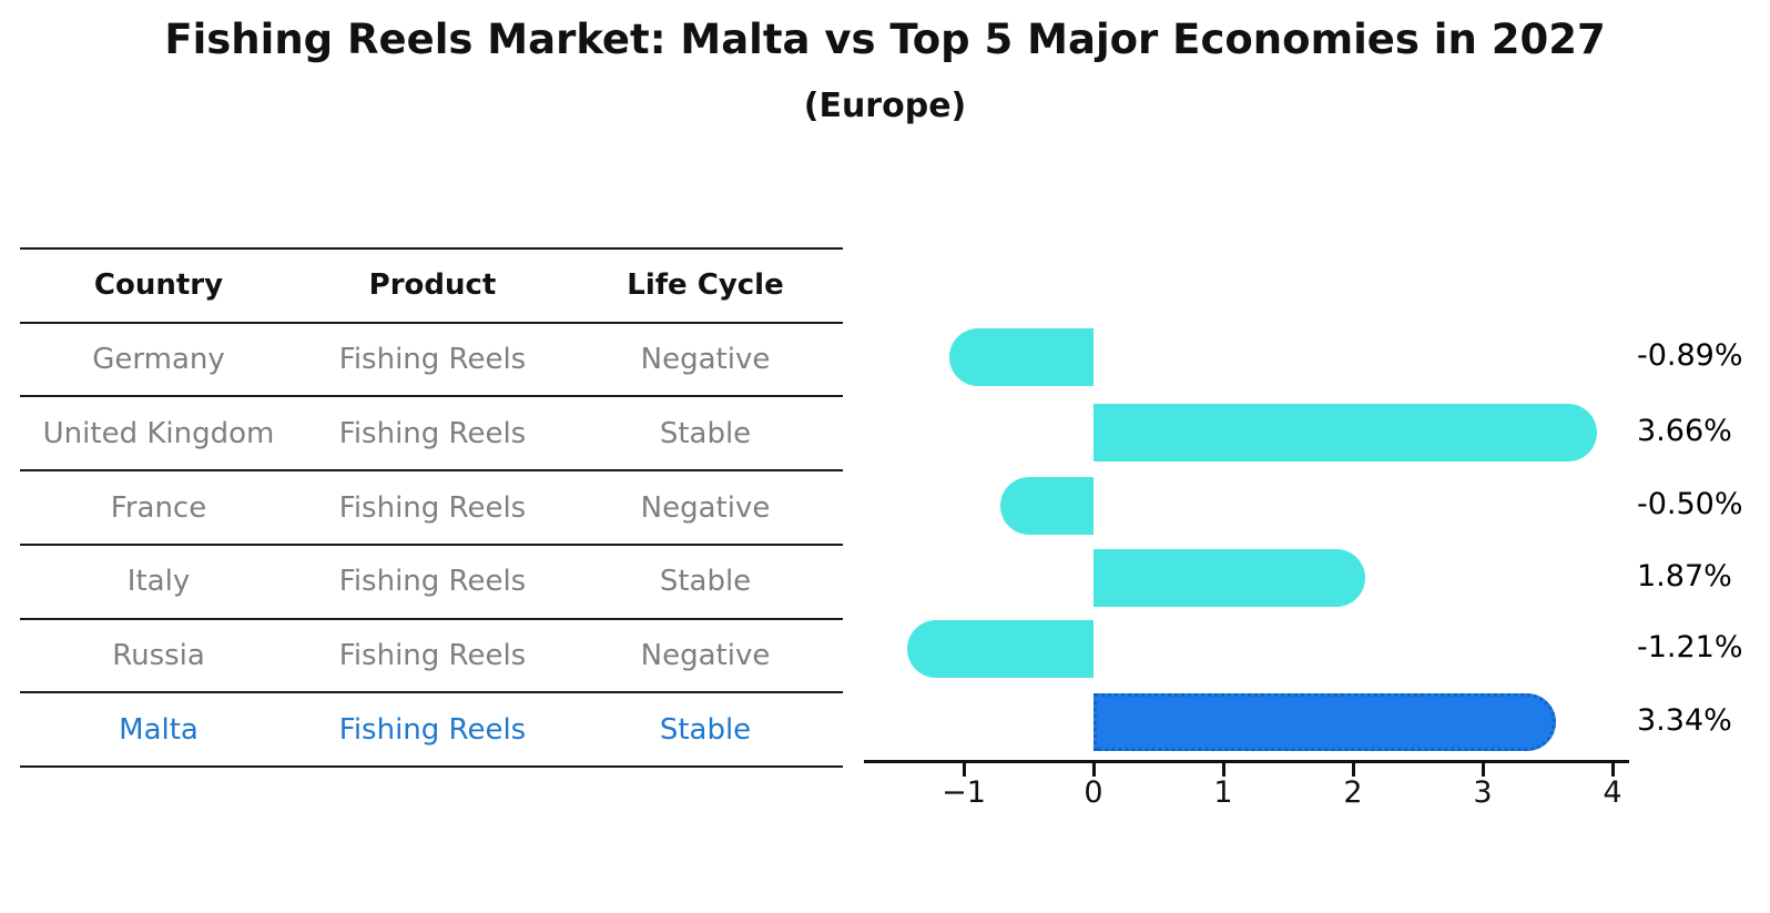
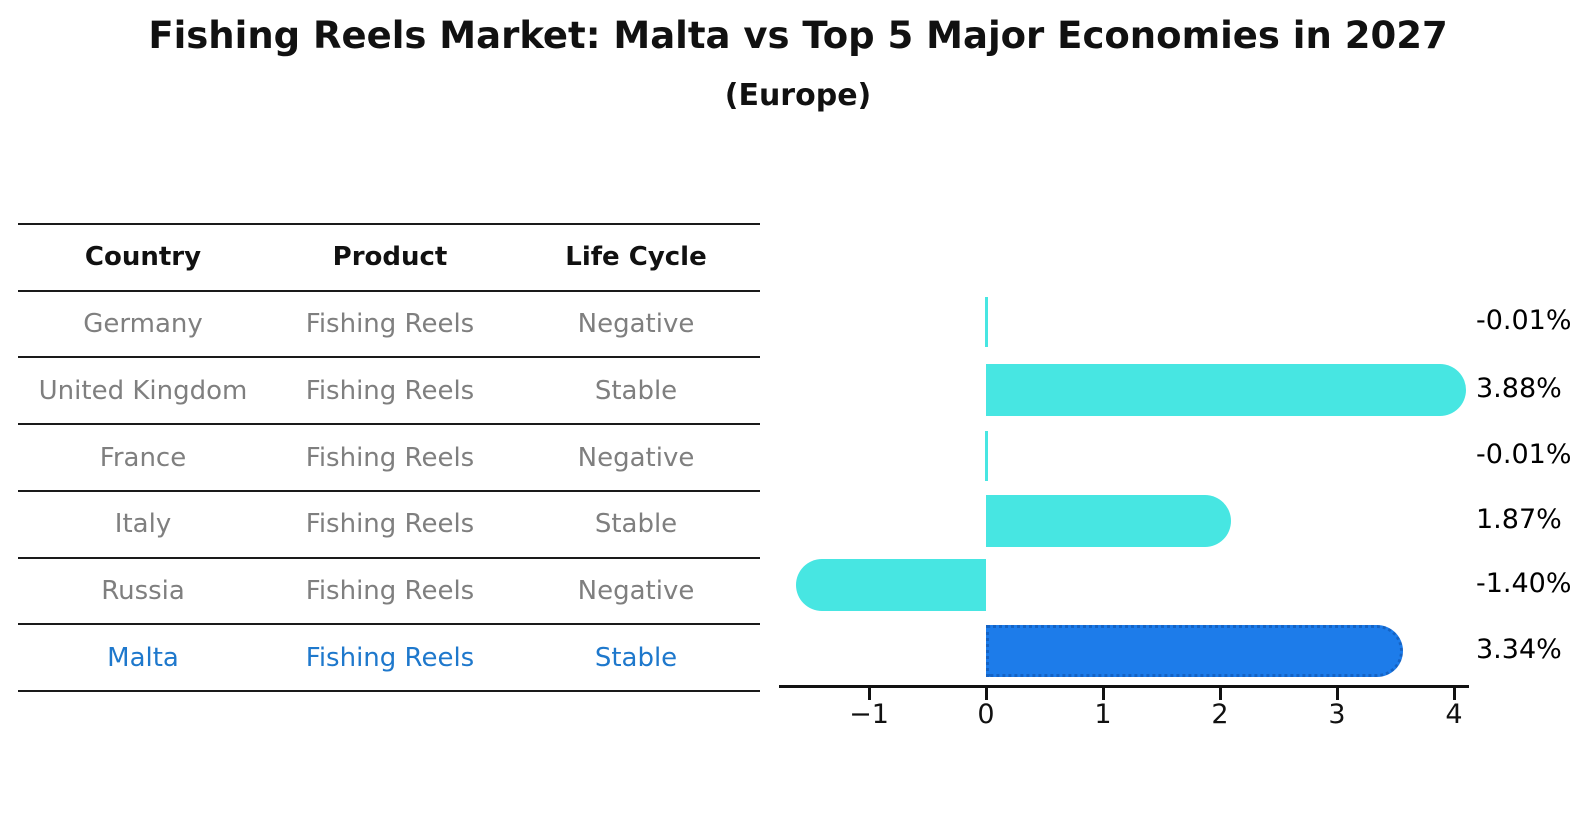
Germany: -0.89% -> -0.01%
United Kingdom: 3.66% -> 3.88%
France: -0.50% -> -0.01%
Russia: -1.21% -> -1.40%
